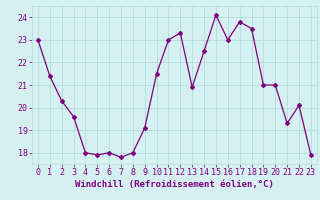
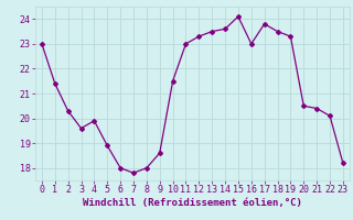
4: 18.0 -> 19.9
5: 17.9 -> 18.9
9: 19.1 -> 18.6
13: 20.9 -> 23.5
14: 22.5 -> 23.6
19: 21.0 -> 23.3
20: 21.0 -> 20.5
21: 19.3 -> 20.4
23: 17.9 -> 18.2
